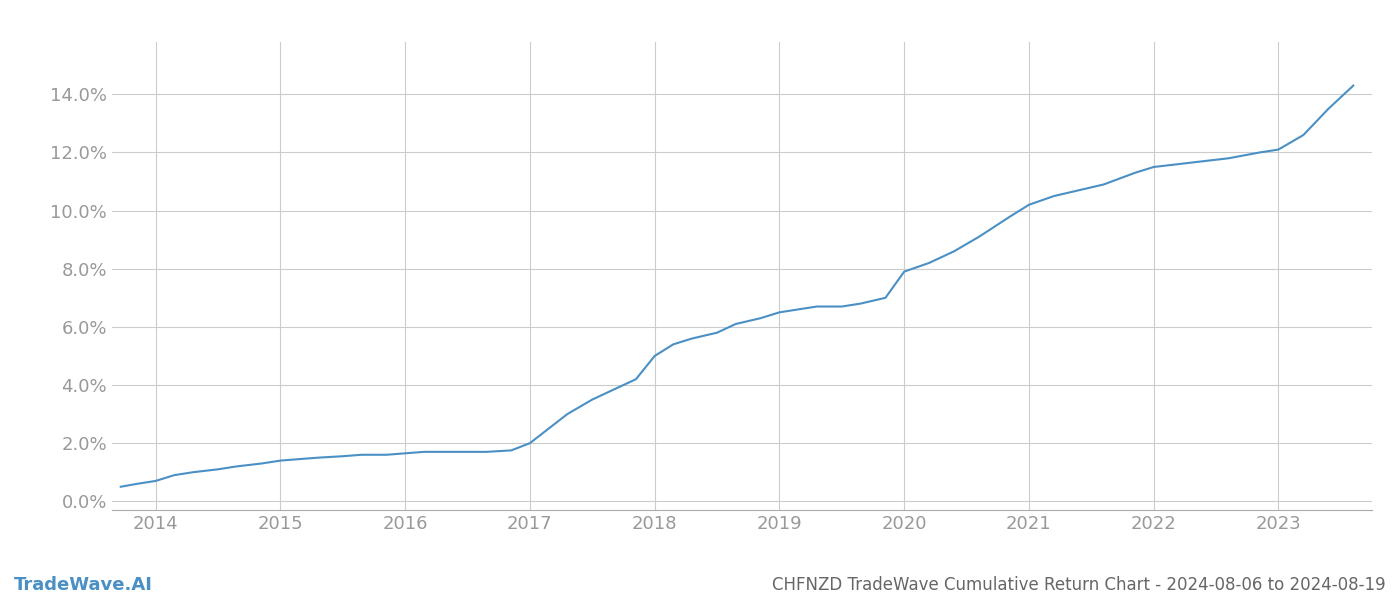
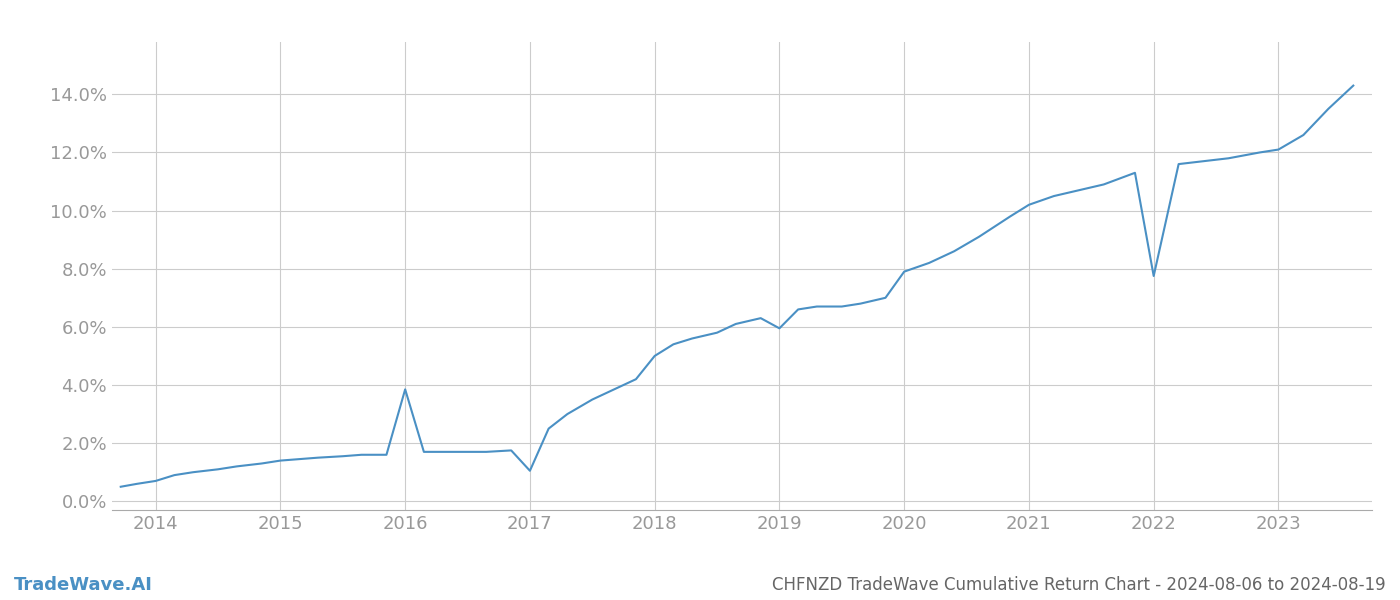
2016: 1.65% -> 3.85%
2017: 2.00% -> 1.05%
2019: 6.50% -> 5.95%
2022: 11.50% -> 7.75%
